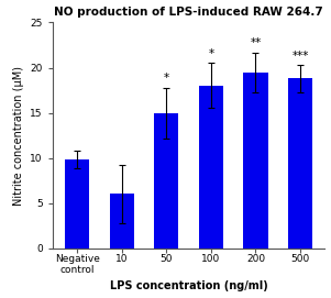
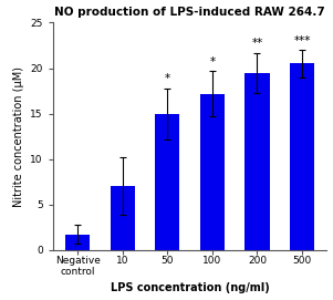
Negative control: 9.8 -> 1.7
10: 6.0 -> 7.0
100: 18.0 -> 17.2
500: 18.8 -> 20.5
